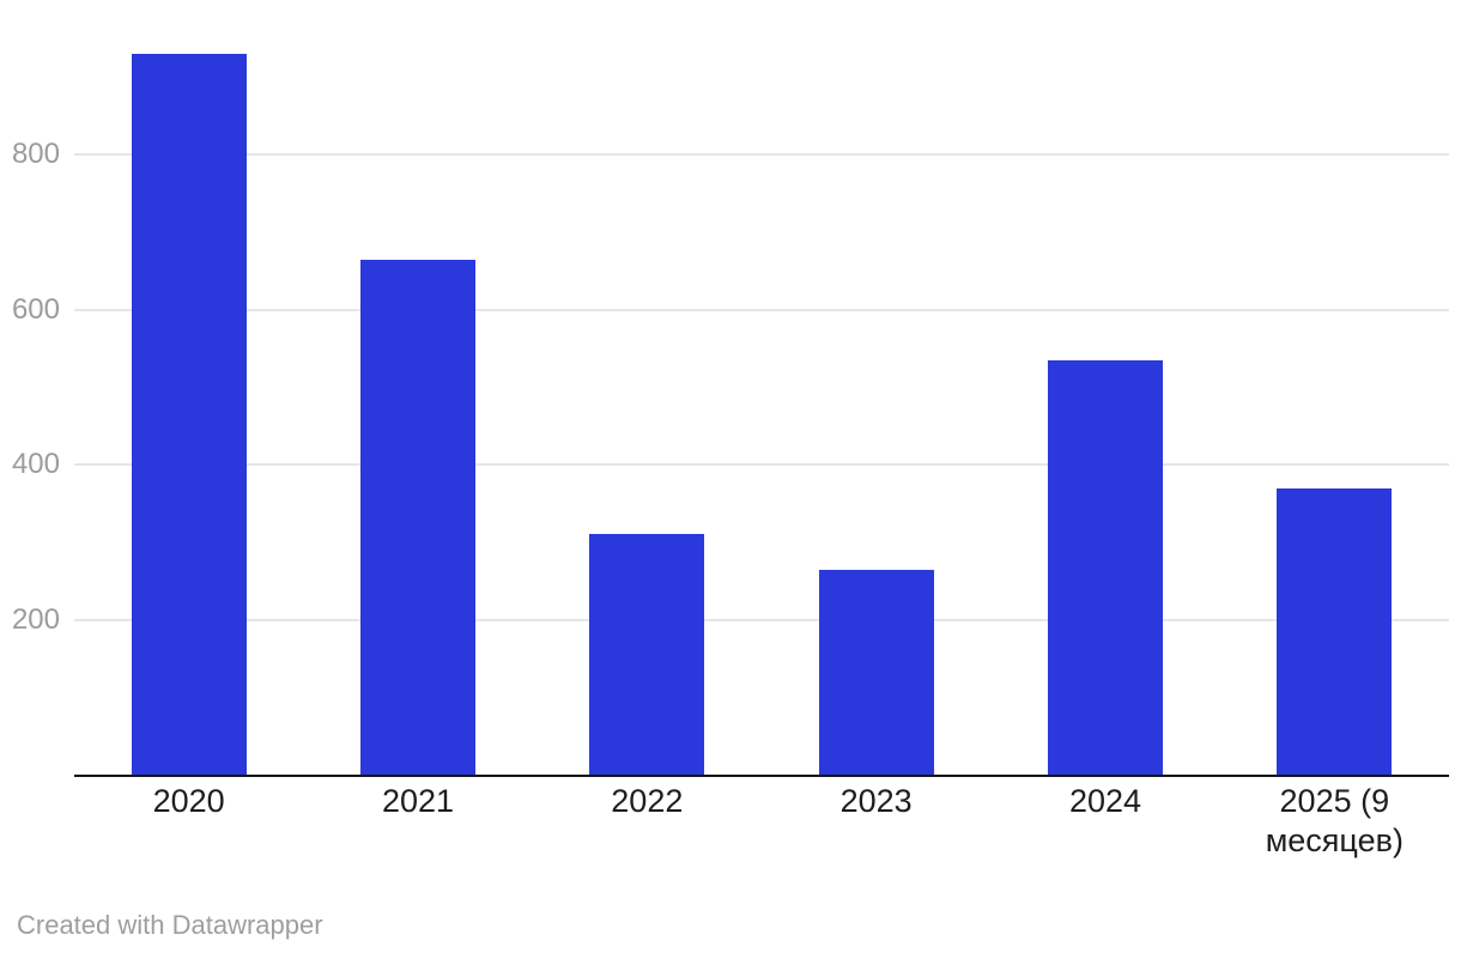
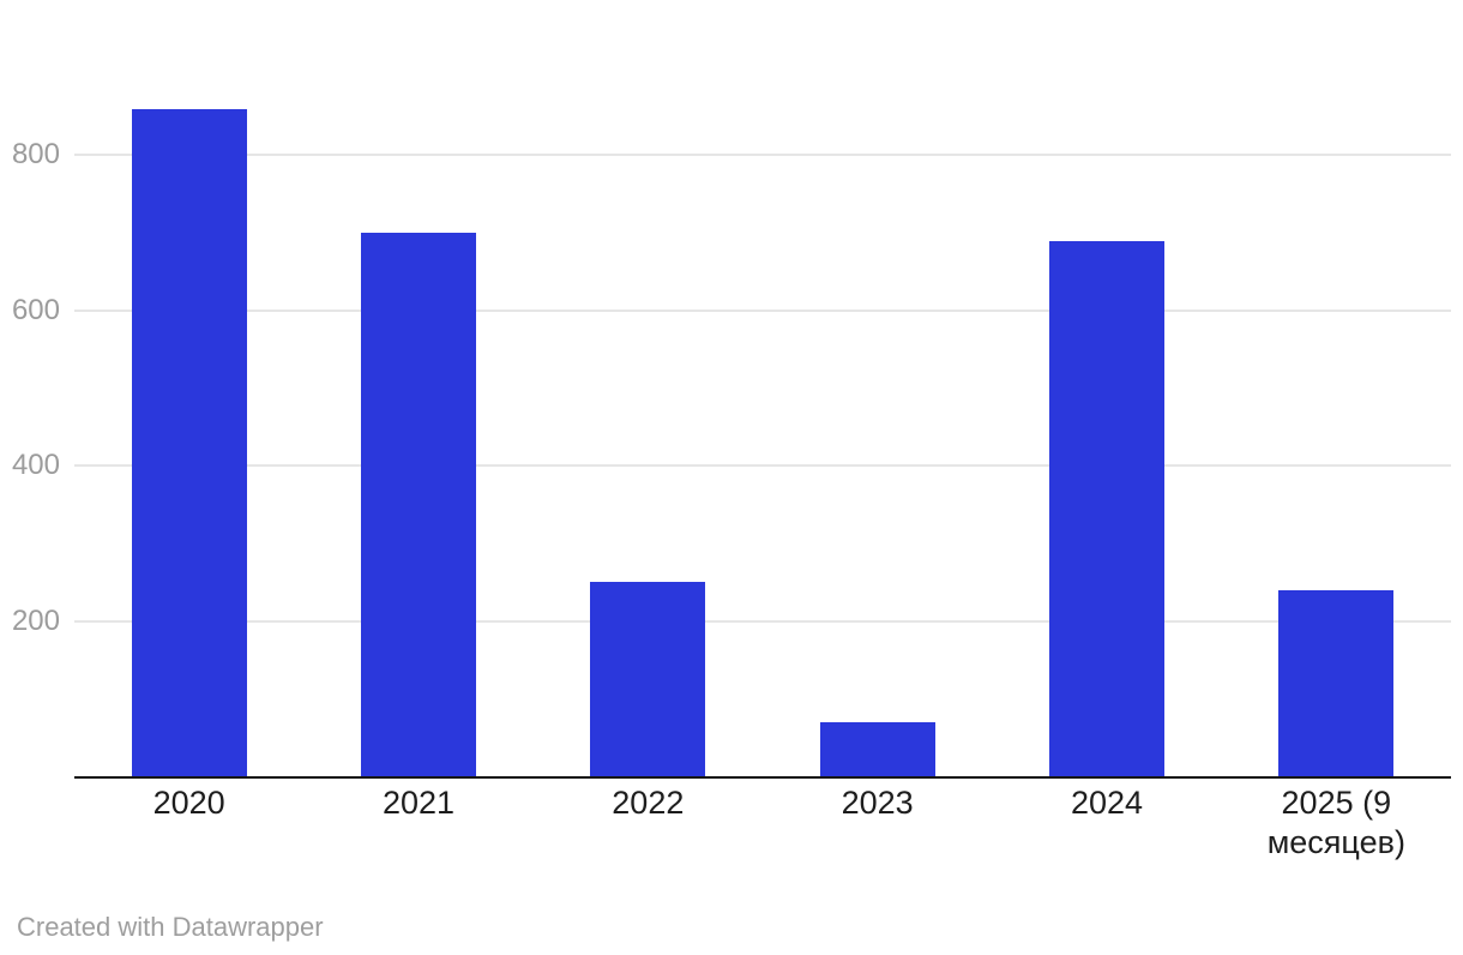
2020: 930 -> 860
2021: 660 -> 700
2022: 310 -> 250
2023: 260 -> 70
2024: 540 -> 690
2025 (9 месяцев): 370 -> 240
